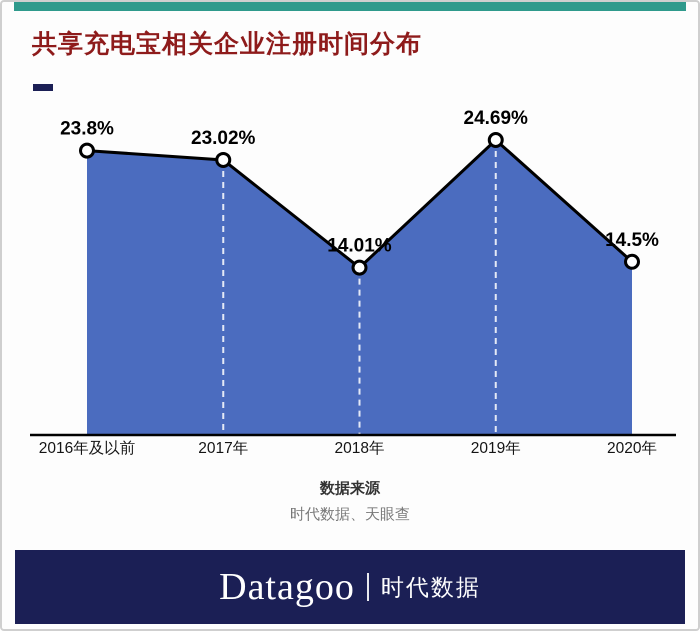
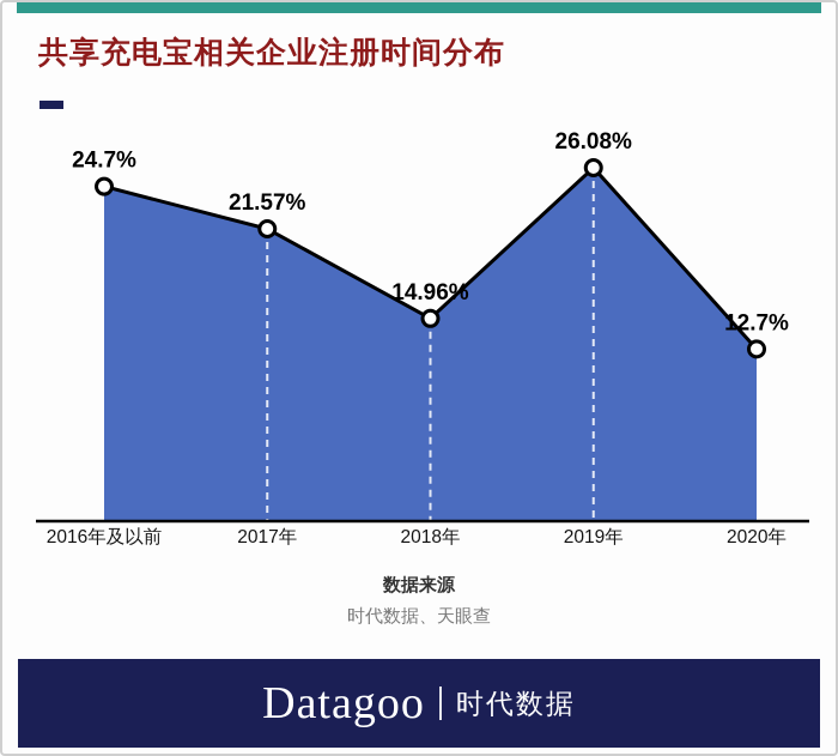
2016年及以前: 23.8% -> 24.7%
2017年: 23.02% -> 21.57%
2018年: 14.01% -> 14.96%
2019年: 24.69% -> 26.08%
2020年: 14.5% -> 12.7%
